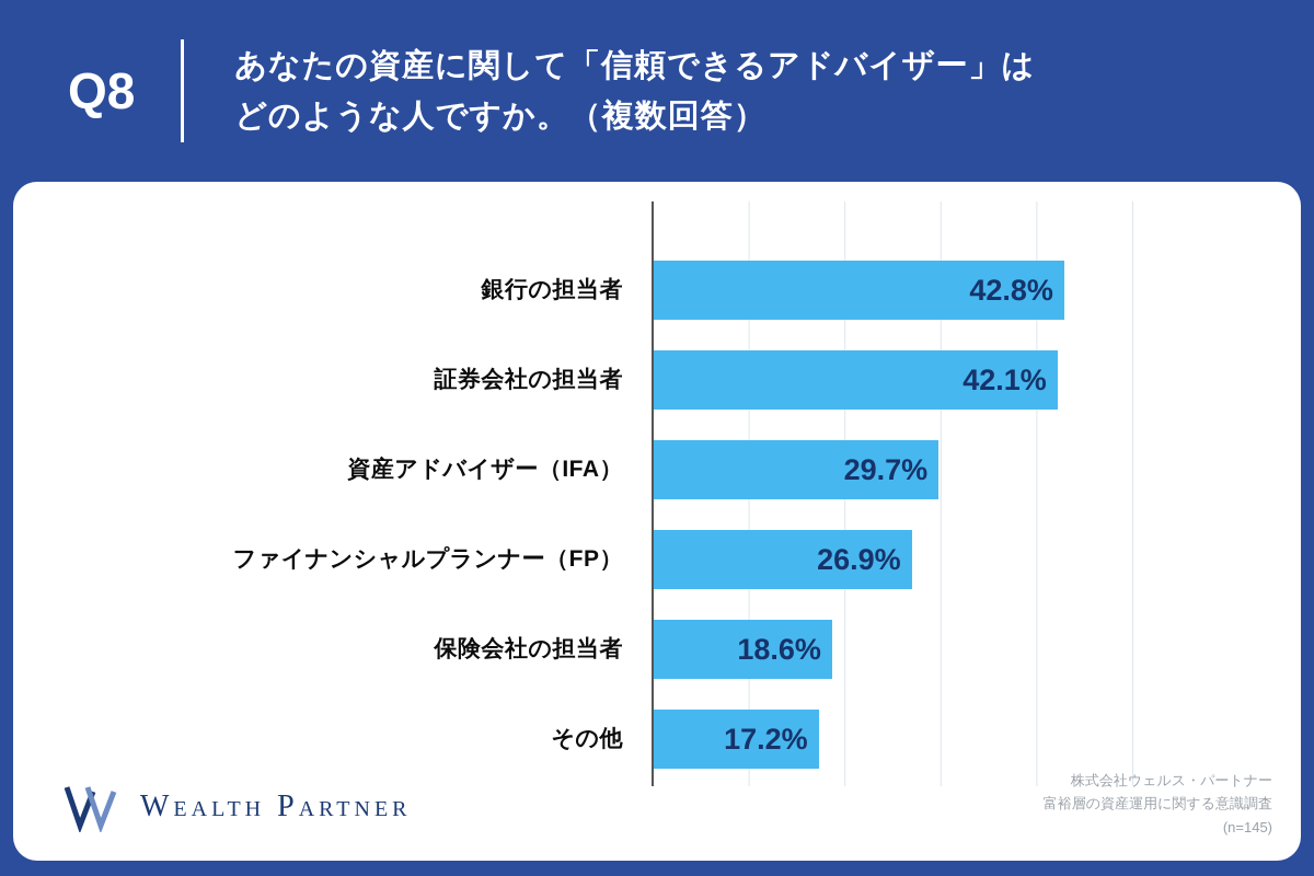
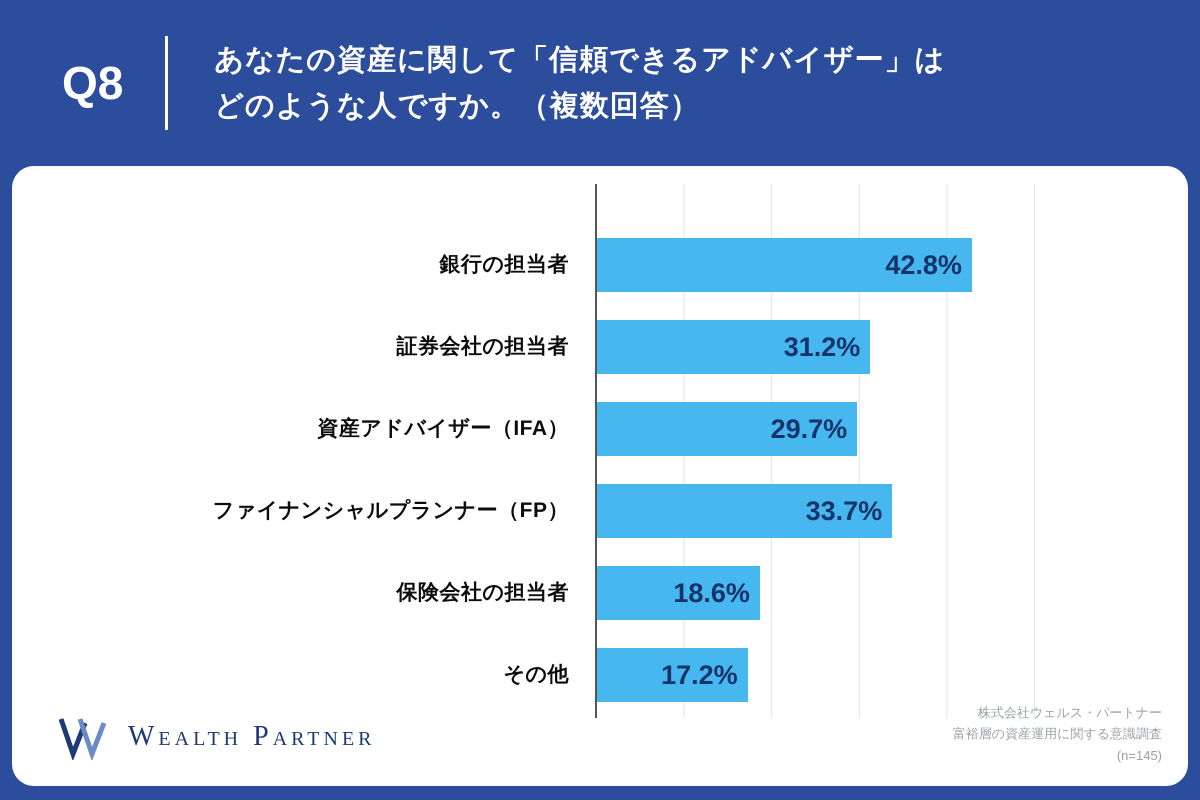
証券会社の担当者: 42.1% -> 31.2%
ファイナンシャルプランナー（FP）: 26.9% -> 33.7%
